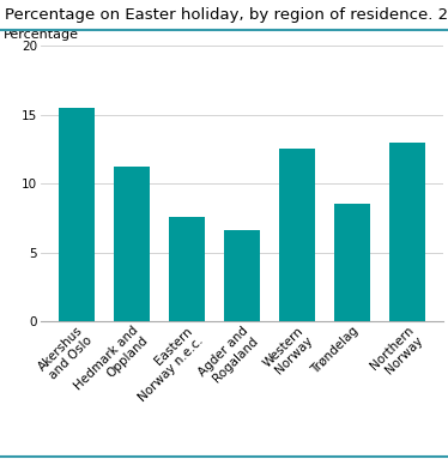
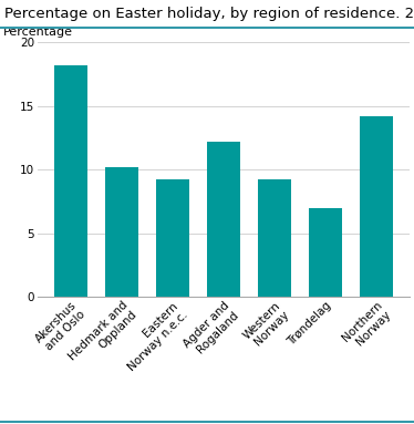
Akershus and Oslo: 15.5 -> 18.2
Hedmark and Oppland: 11.2 -> 10.2
Eastern Norway n.e.c.: 7.6 -> 9.2
Agder and Rogaland: 6.6 -> 12.2
Western Norway: 12.5 -> 9.2
Trøndelag: 8.5 -> 7.0
Northern Norway: 13.0 -> 14.2
